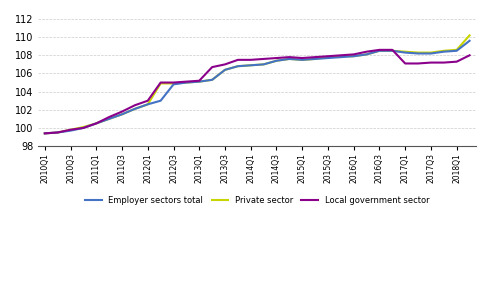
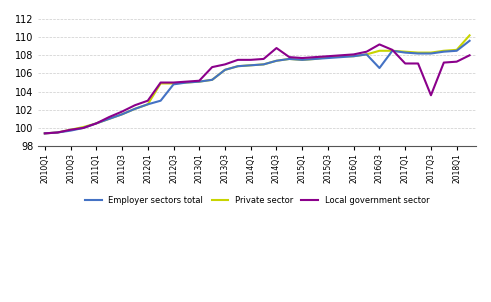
Local government sector/2014Q3: 107.7 -> 108.8
Employer sectors total/2016Q3: 108.5 -> 106.6
Local government sector/2016Q3: 108.6 -> 109.2
Local government sector/2017Q3: 107.2 -> 103.6
